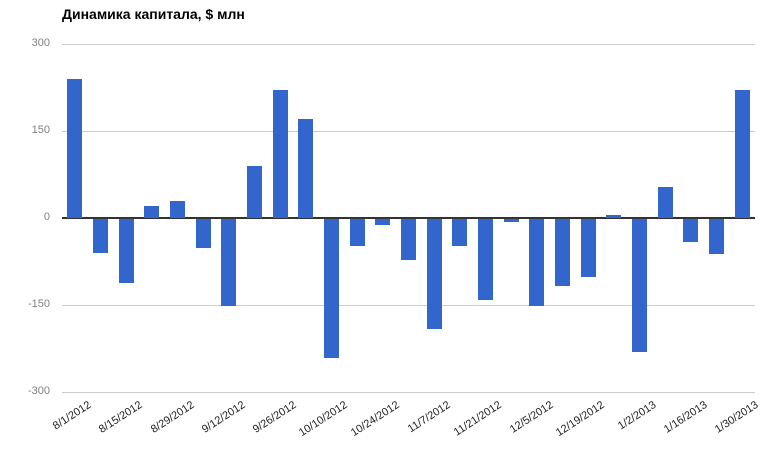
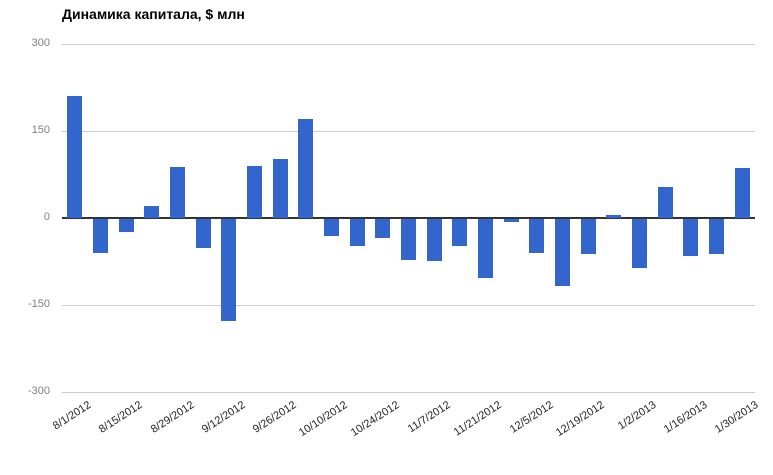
8/1/2012: 240 -> 210
8/15/2012: -110 -> -20
8/29/2012: 30 -> 90
9/12/2012: -150 -> -180
9/26/2012: 220 -> 100
10/10/2012: -240 -> -30
10/24/2012: -10 -> -30
11/7/2012: -190 -> -70
11/21/2012: -140 -> -100
12/5/2012: -150 -> -60
12/19/2012: -100 -> -60
1/2/2013: -230 -> -80
1/16/2013: -40 -> -60
1/30/2013: 220 -> 90
